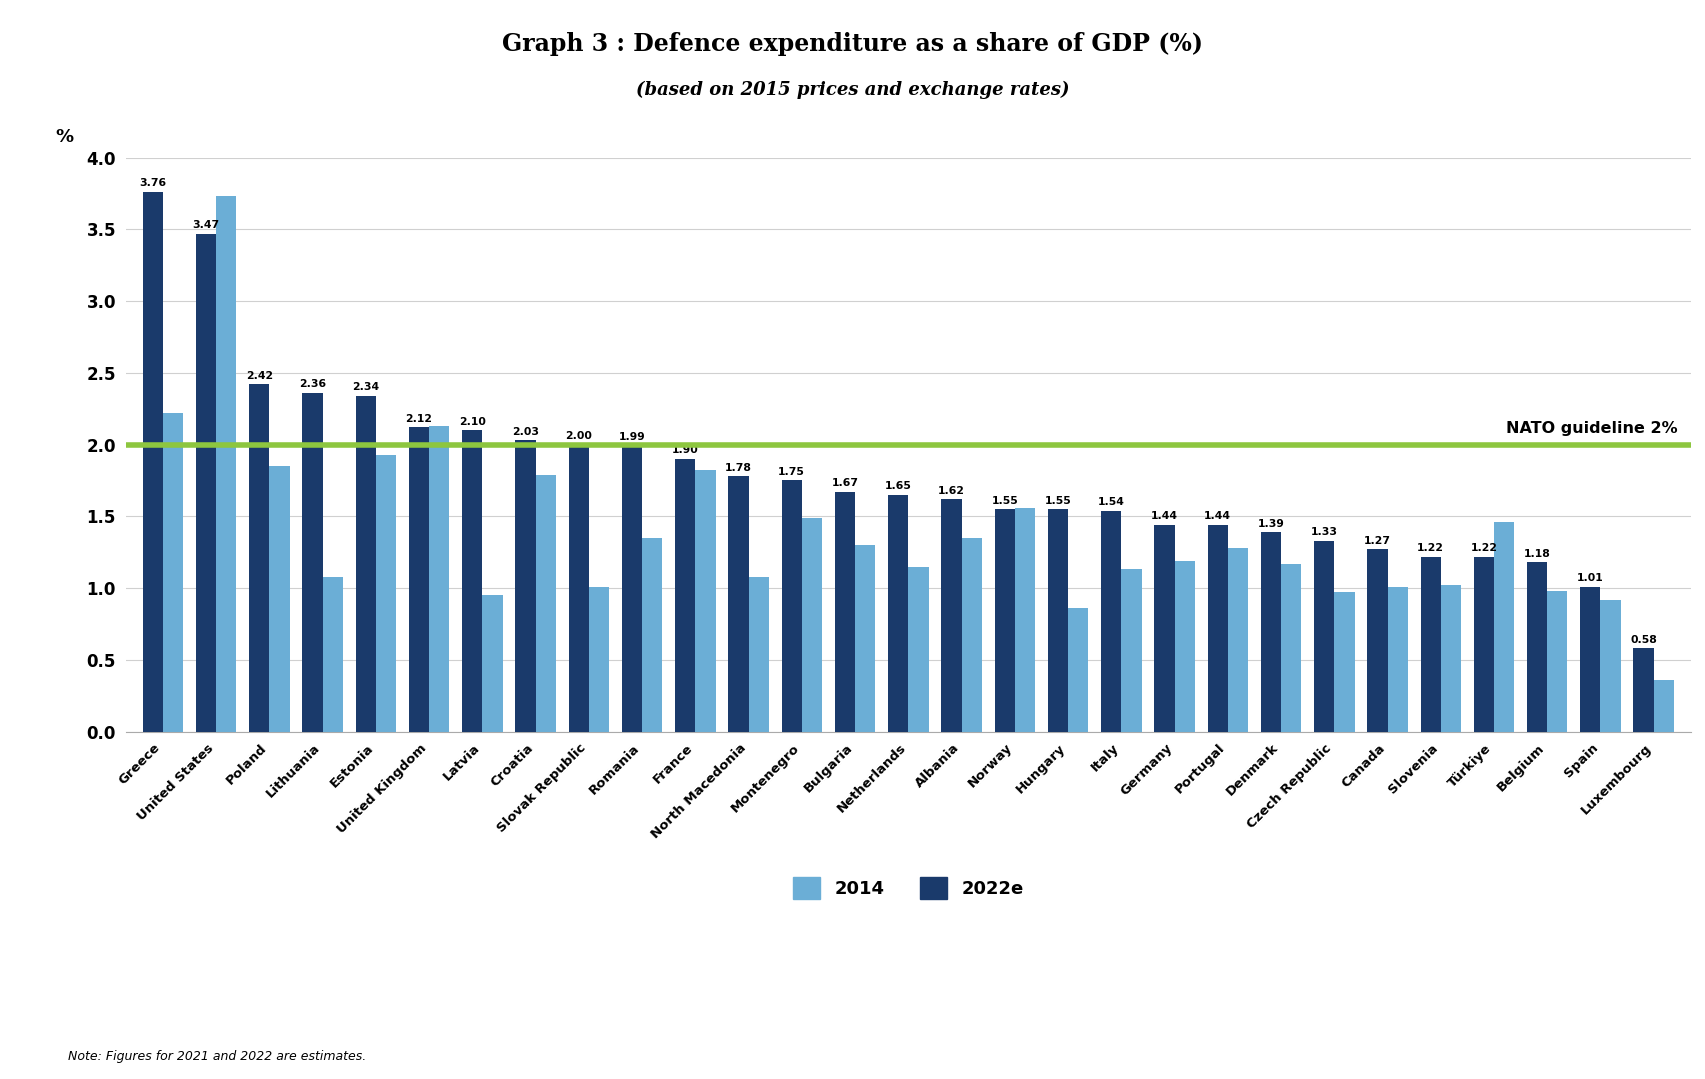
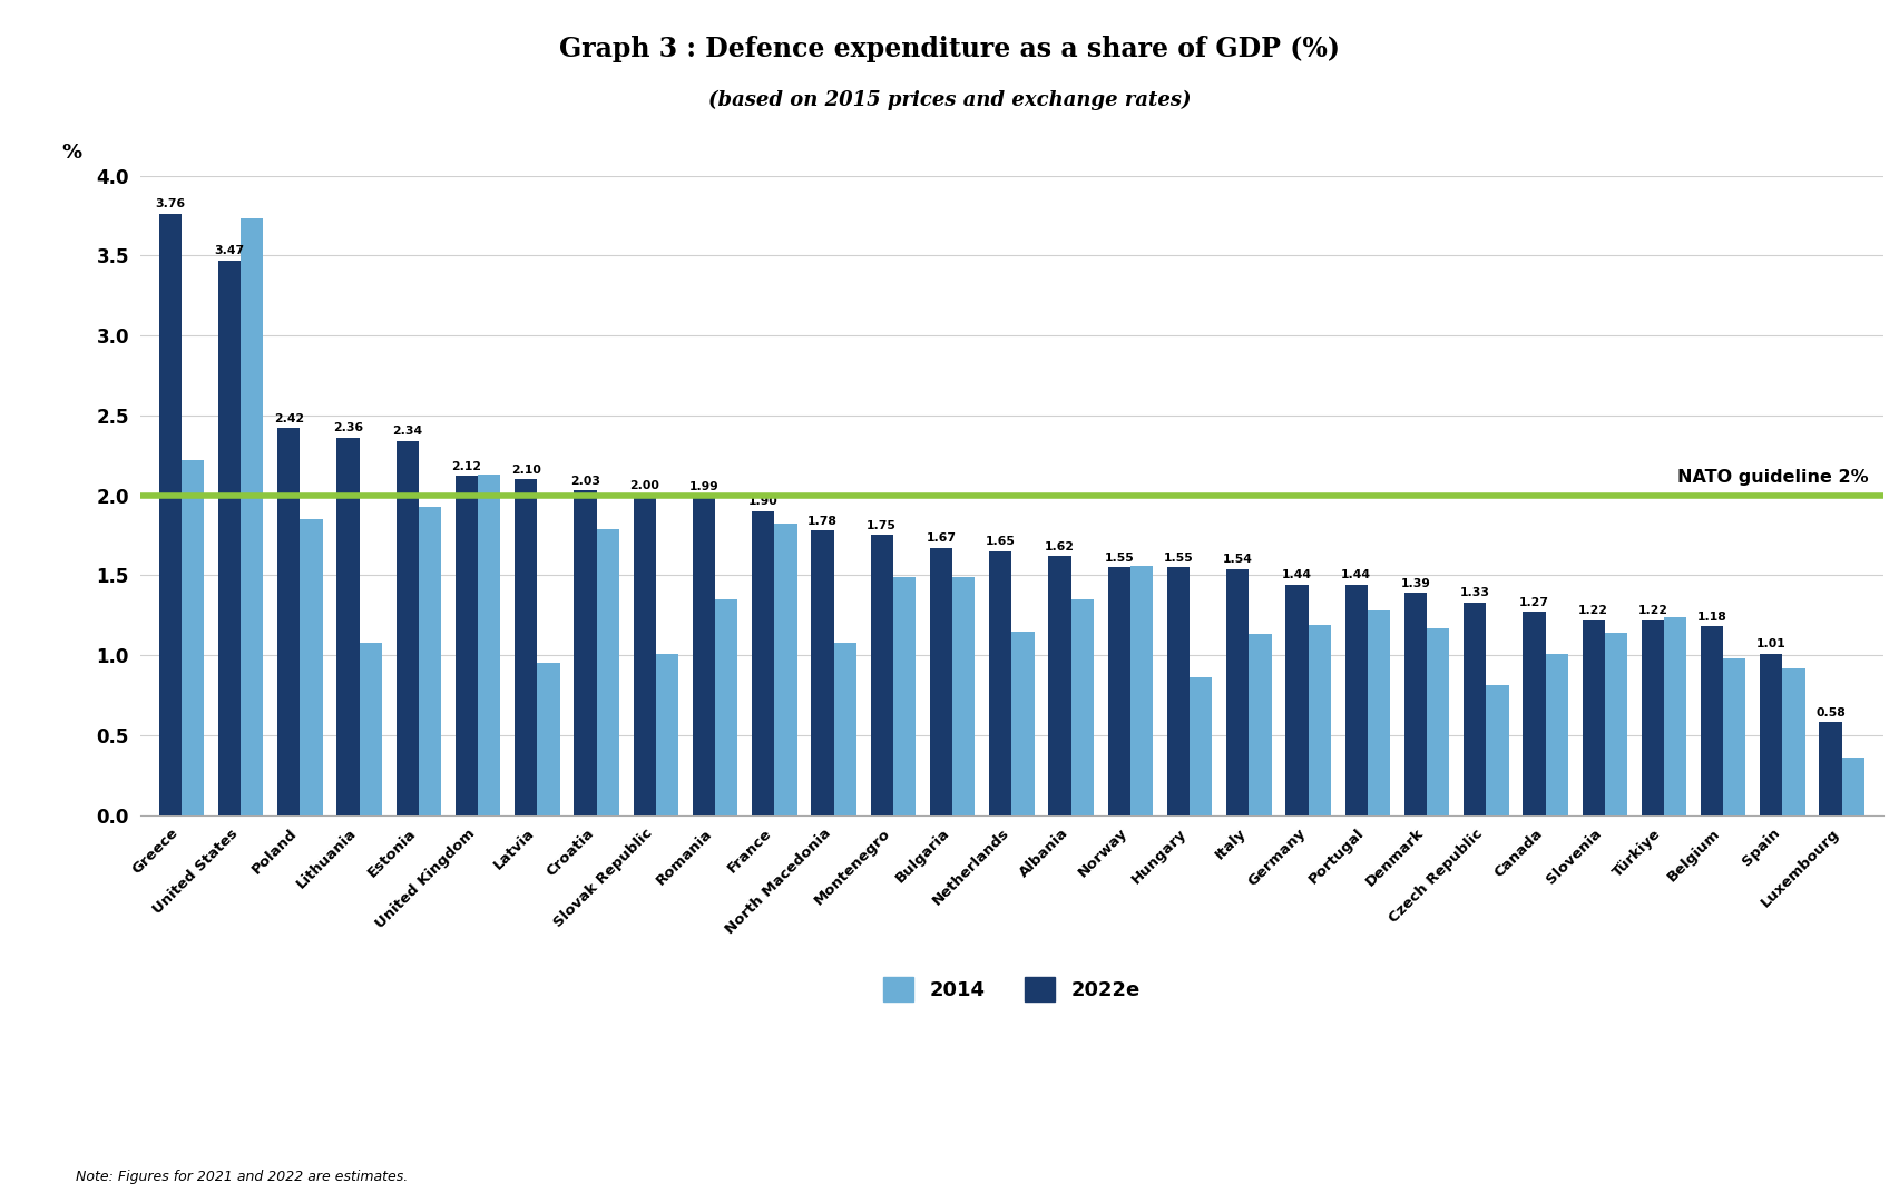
2014/Bulgaria: 1.30 -> 1.49
2014/Czech Republic: 0.97 -> 0.81
2014/Slovenia: 1.02 -> 1.14
2014/Türkiye: 1.46 -> 1.24
